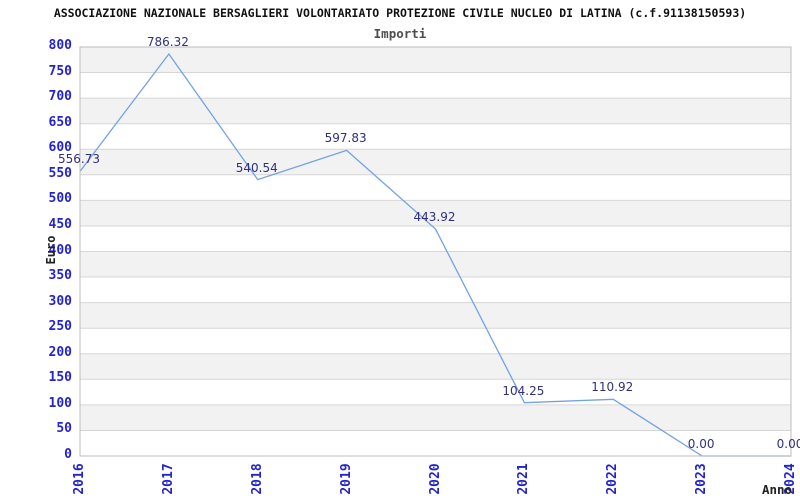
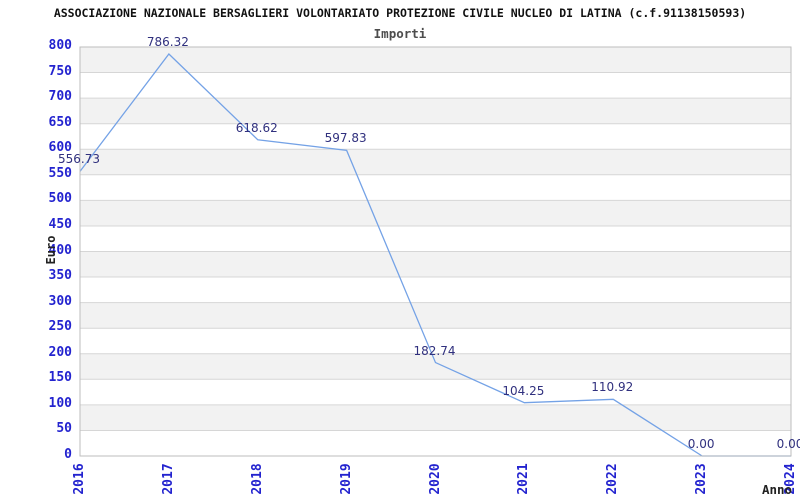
2018: 540.54 -> 618.62
2020: 443.92 -> 182.74
